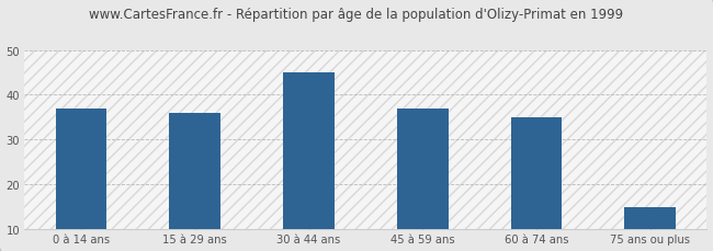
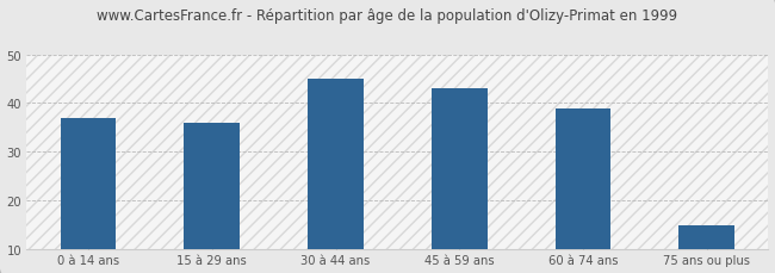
45 à 59 ans: 37 -> 43
60 à 74 ans: 35 -> 39
